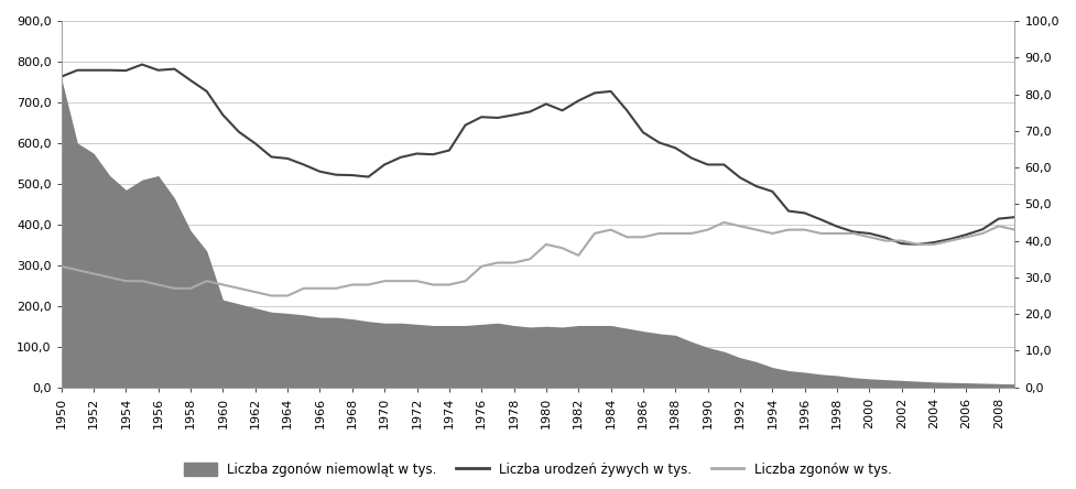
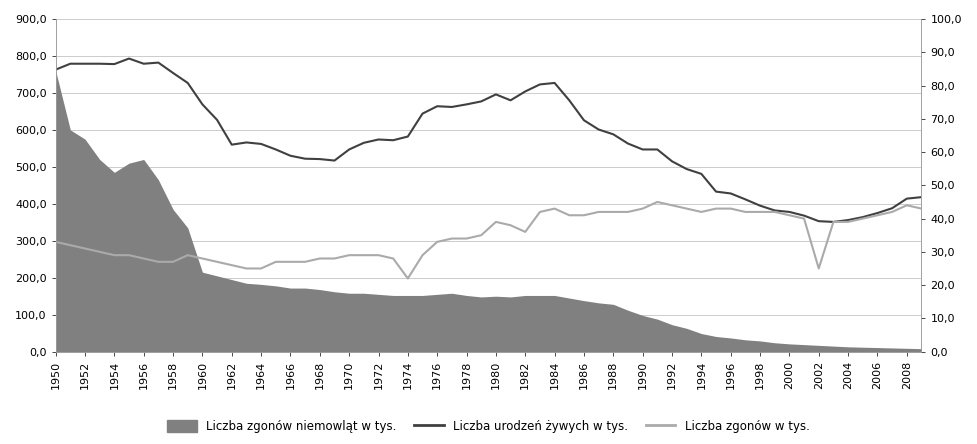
Liczba urodzeń żywych w tys./1962: 599 -> 560
Liczba zgonów w tys./1974: 28 -> 22
Liczba zgonów w tys./2002: 40 -> 25
